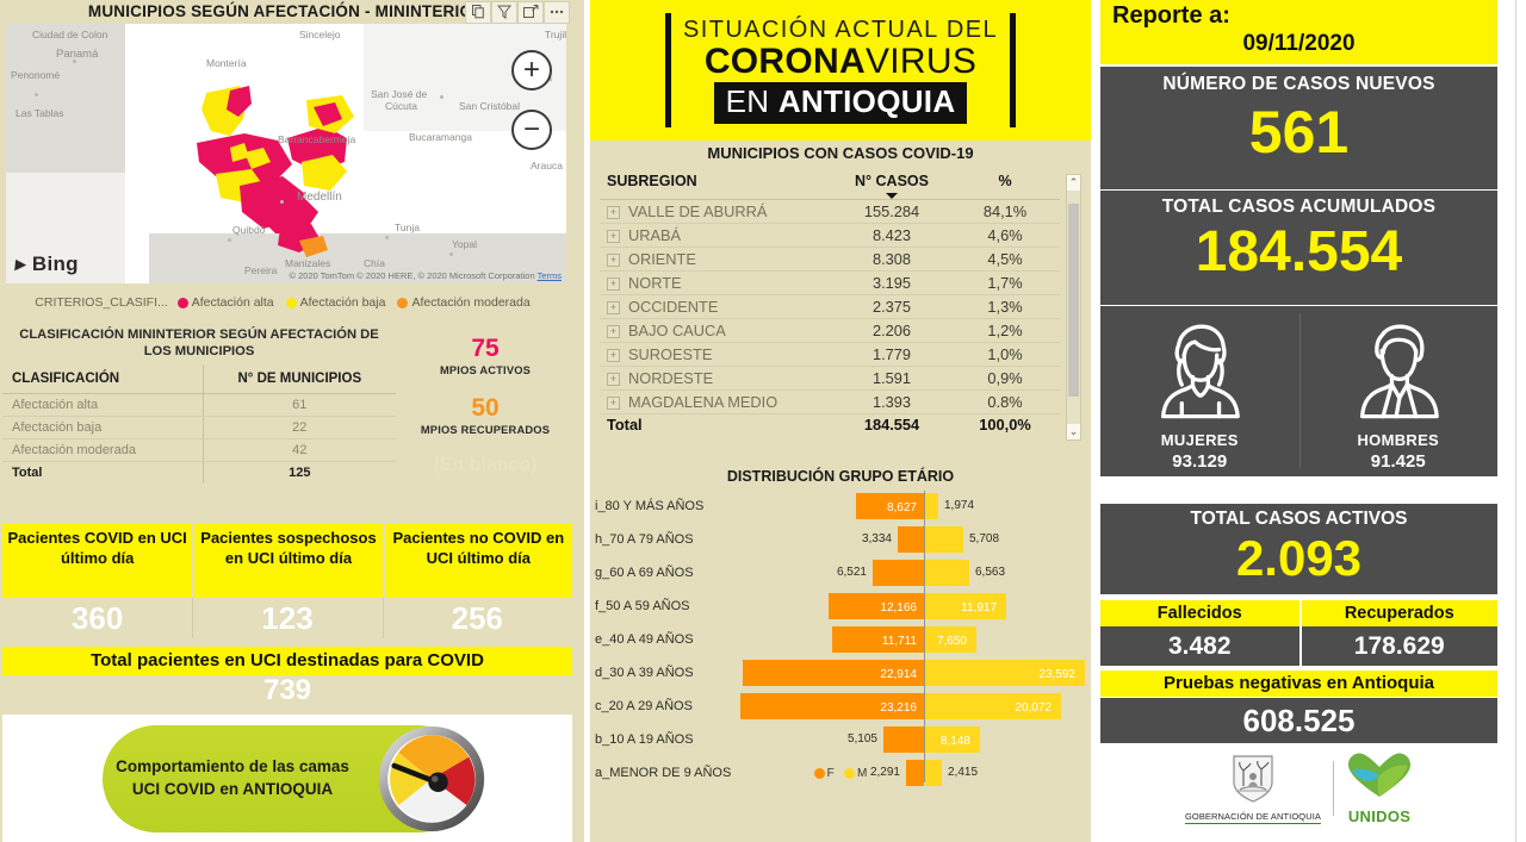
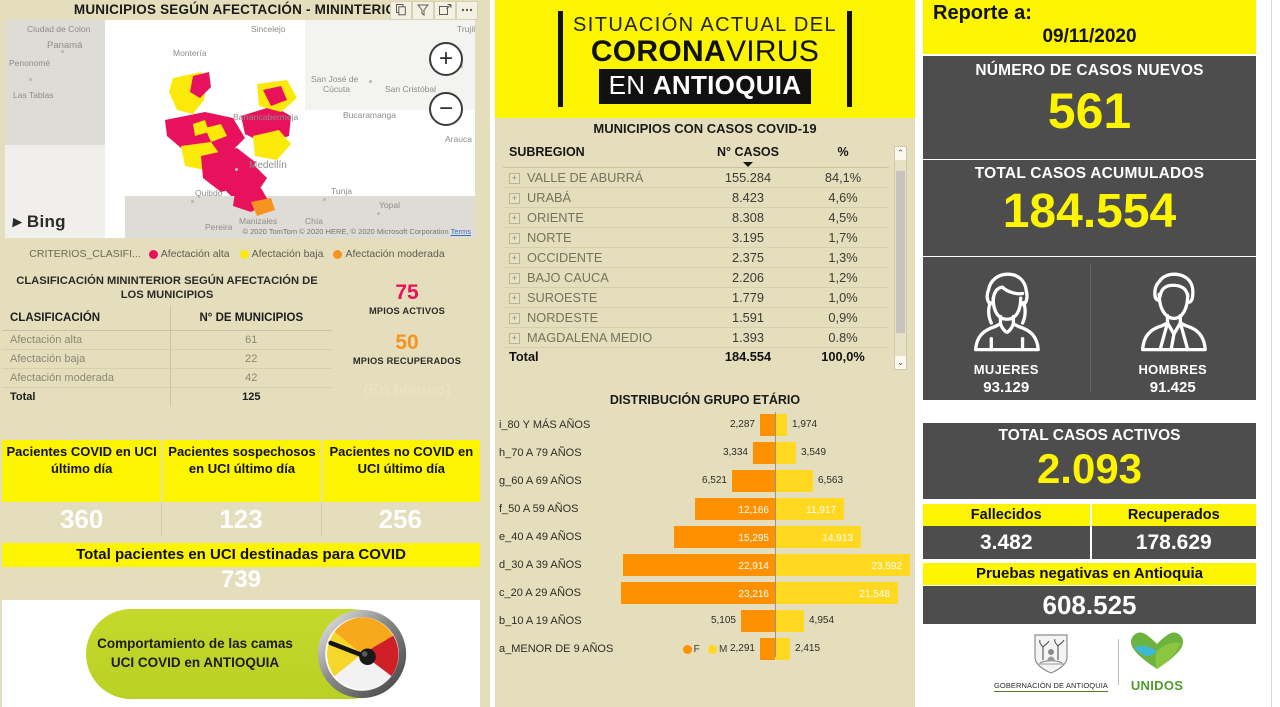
F/i_80 Y MÁS AÑOS: 8,627 -> 2,287
M/h_70 A 79 AÑOS: 5,708 -> 3,549
F/e_40 A 49 AÑOS: 11,711 -> 15,295
M/e_40 A 49 AÑOS: 7,650 -> 14,913
M/c_20 A 29 AÑOS: 20,072 -> 21,548
M/b_10 A 19 AÑOS: 8,148 -> 4,954
